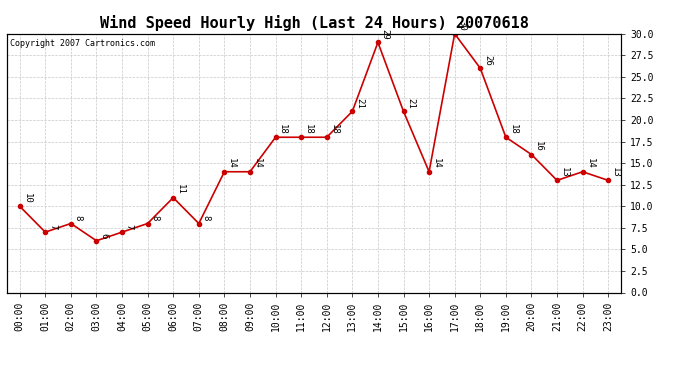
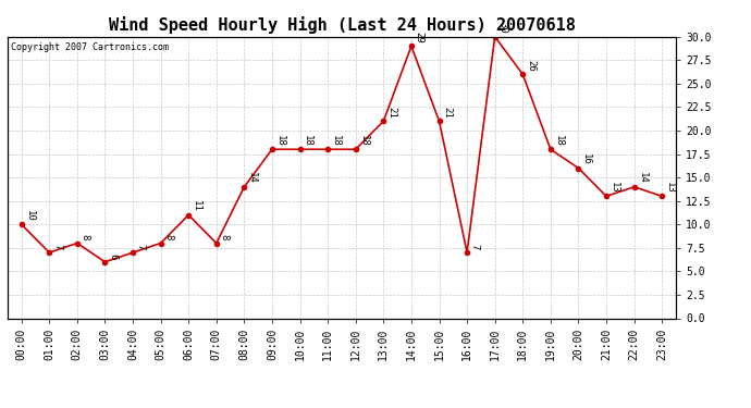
09:00: 14 -> 18
16:00: 14 -> 7
